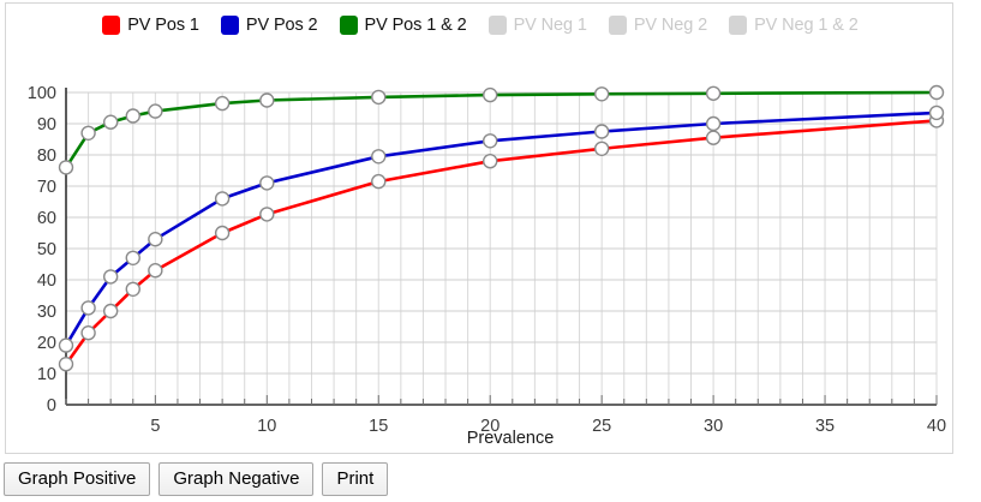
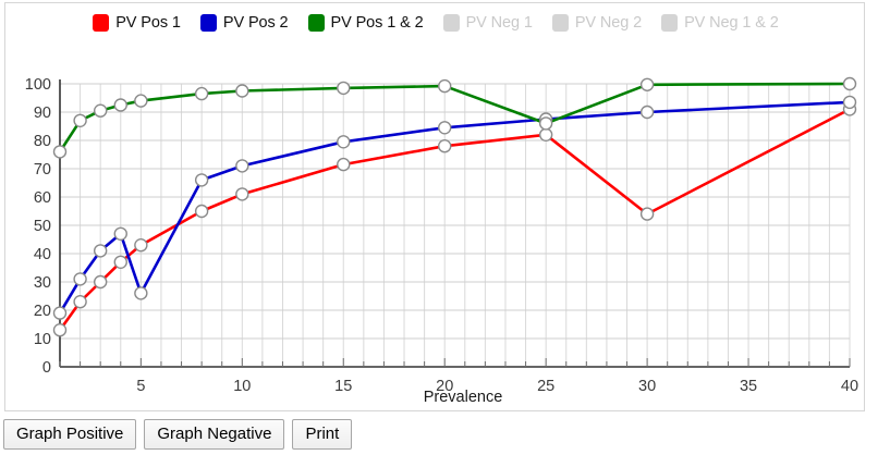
PV Pos 2/5: 53 -> 26
PV Pos 1 & 2/25: 100 -> 86
PV Pos 1/30: 86 -> 54
